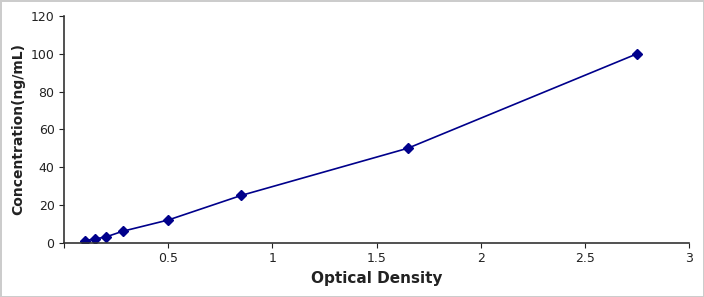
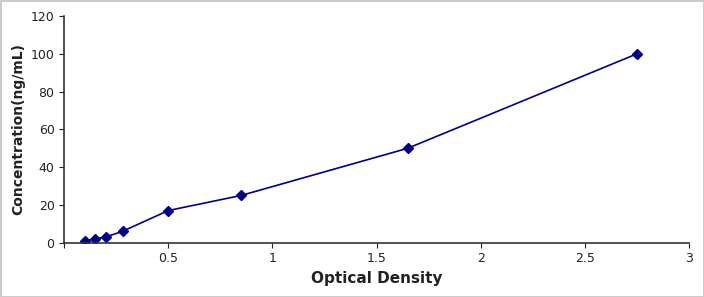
0.5: 12 -> 17
